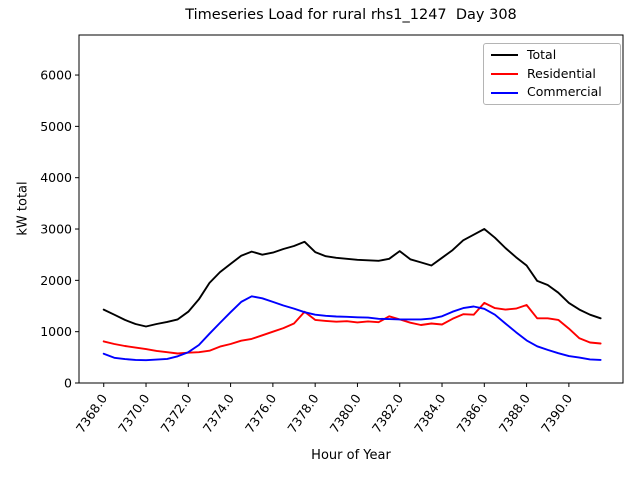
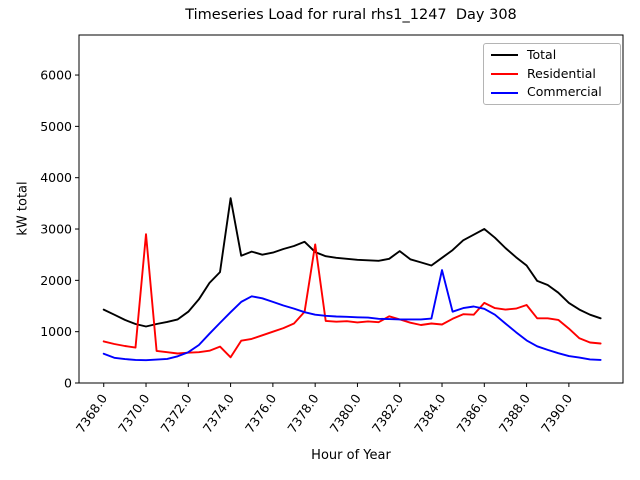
Residential/7370.0: 700 -> 2900
Total/7374.0: 2300 -> 3600
Residential/7374.0: 800 -> 500
Residential/7378.0: 1200 -> 2700
Commercial/7384.0: 1300 -> 2200
